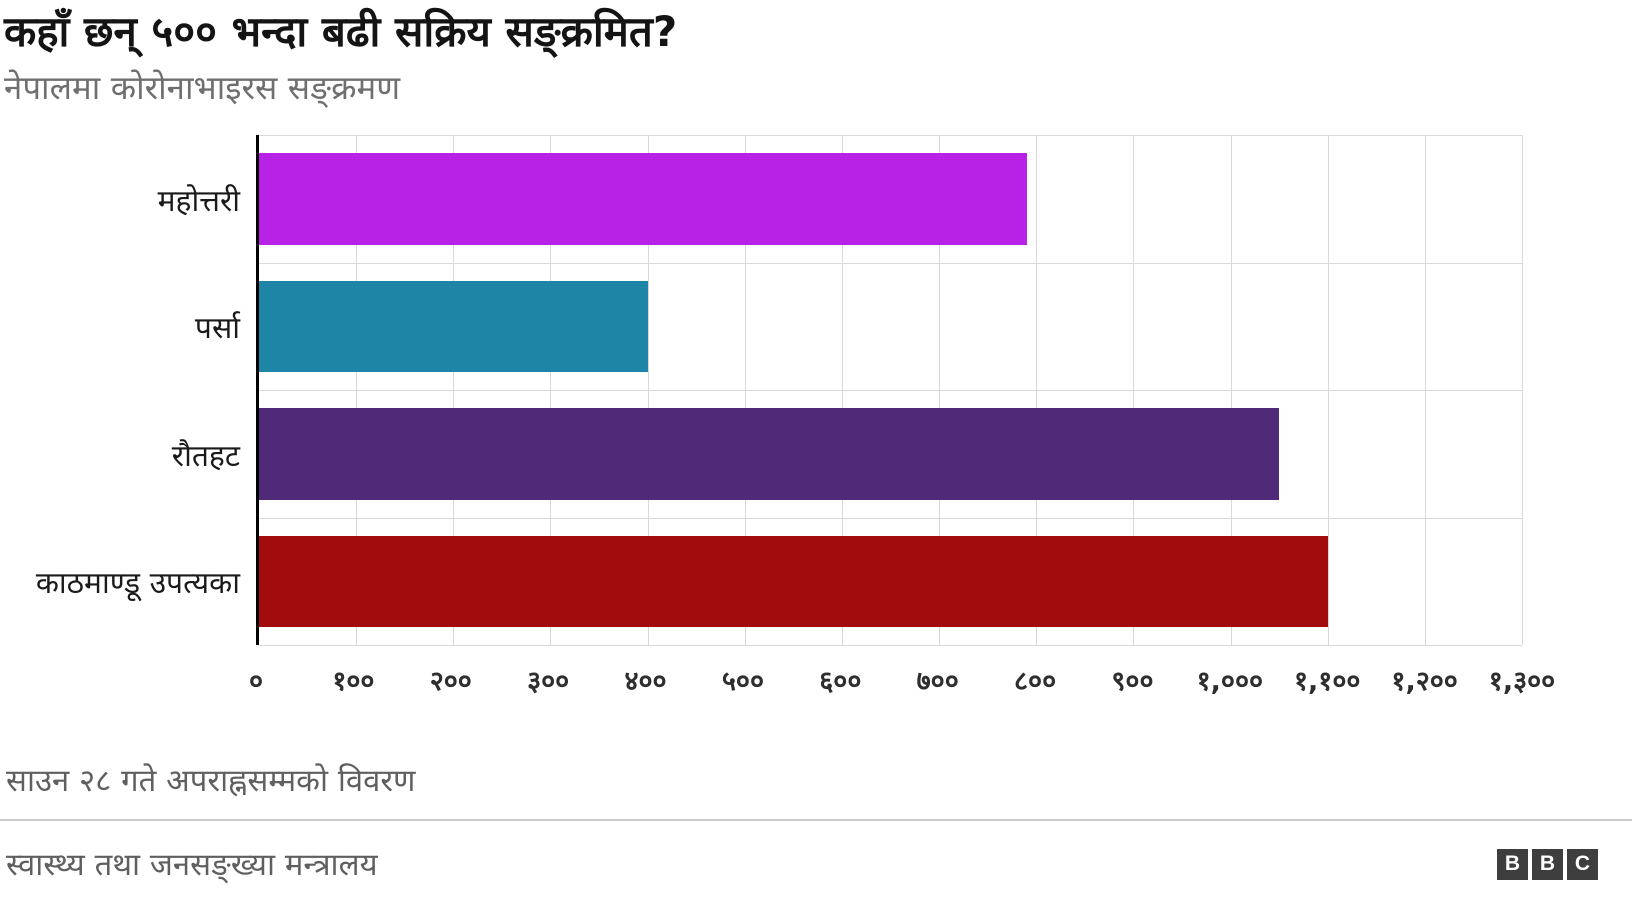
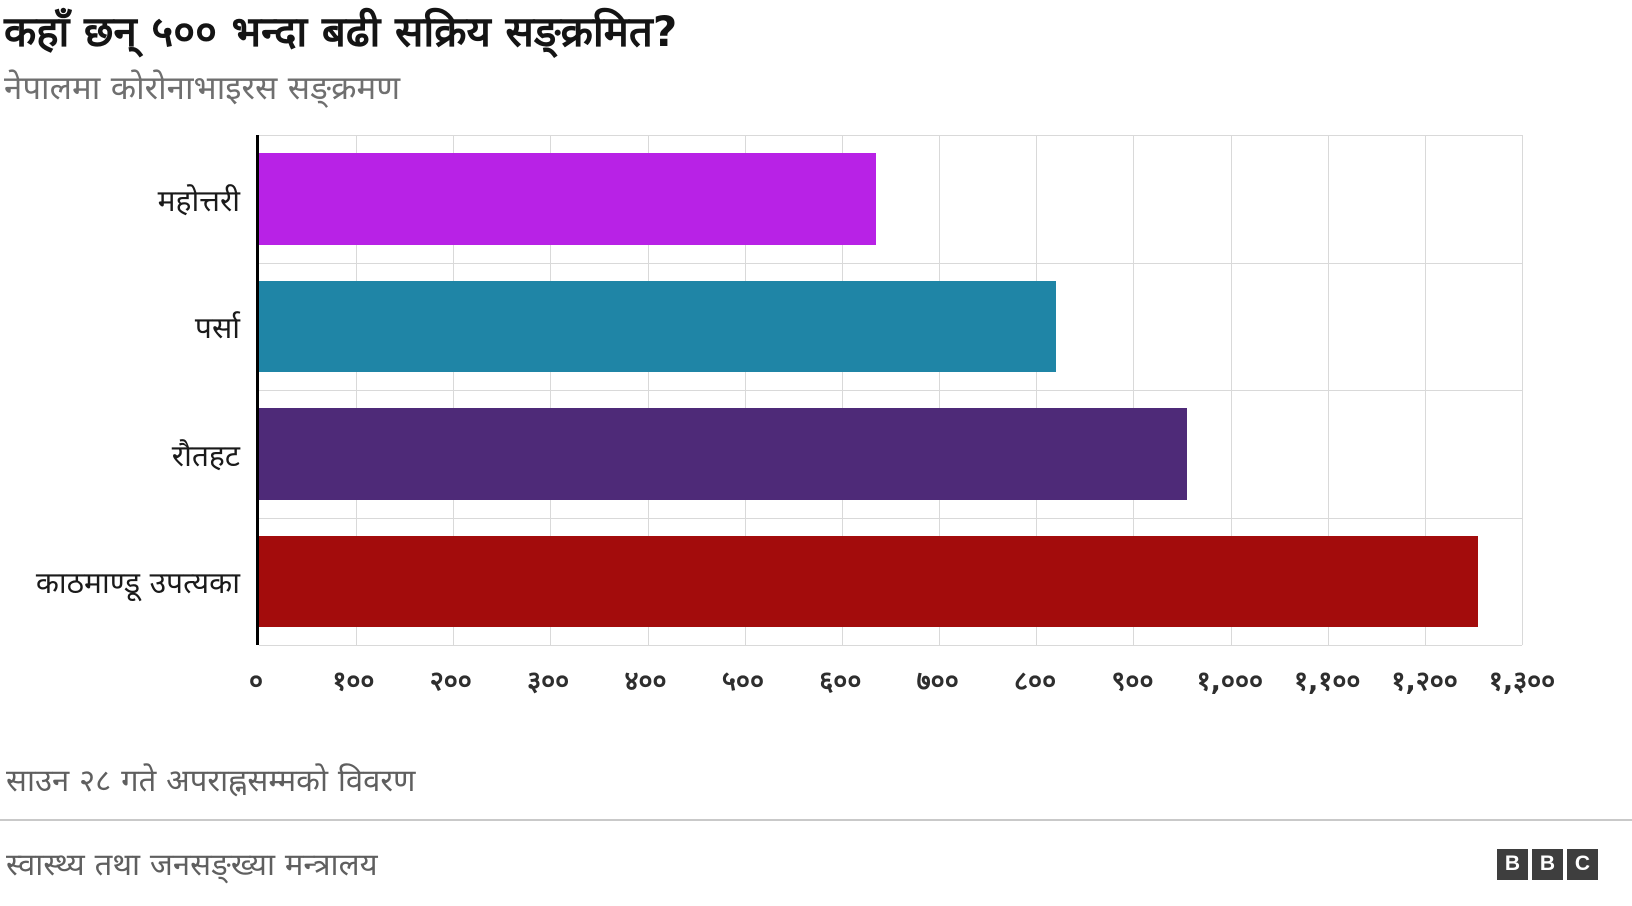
महोत्तरी: 790 -> 640
पर्सा: 400 -> 820
रौतहट: 1050 -> 960
काठमाण्डू उपत्यका: 1100 -> 1260
